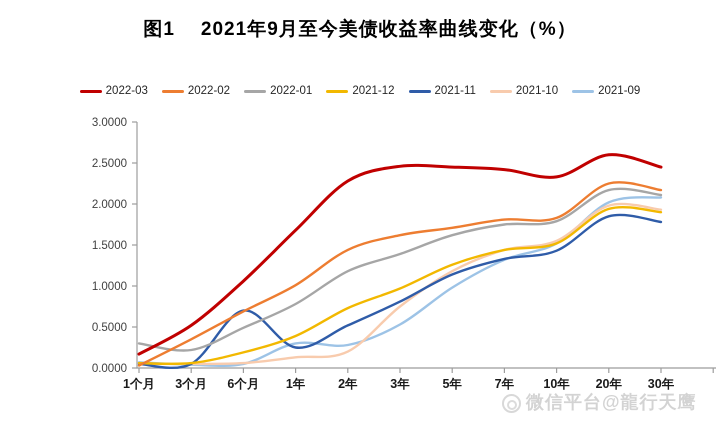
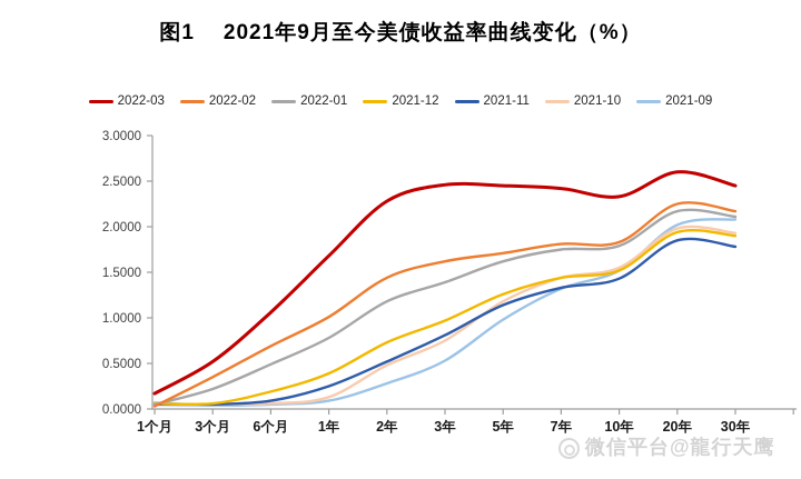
2022-01/1个月: 0.3 -> 0.1
2021-11/6个月: 0.7 -> 0.1
2021-09/1年: 0.3 -> 0.1
2021-10/2年: 0.2 -> 0.5
